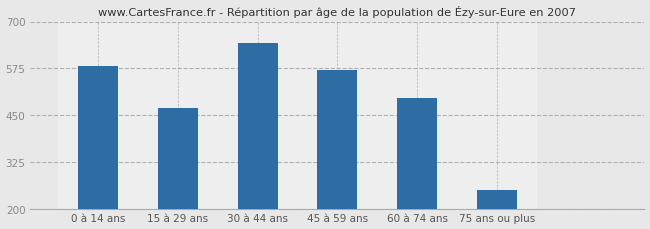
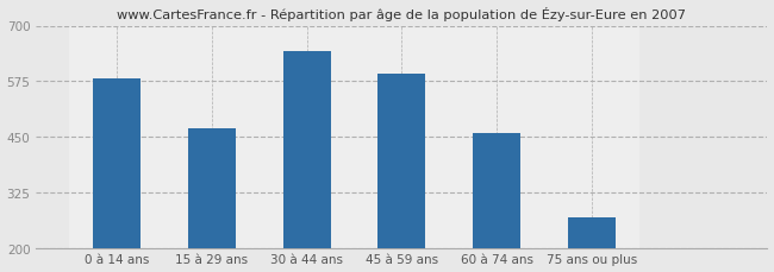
45 à 59 ans: 570 -> 592
60 à 74 ans: 495 -> 458
75 ans ou plus: 250 -> 268
